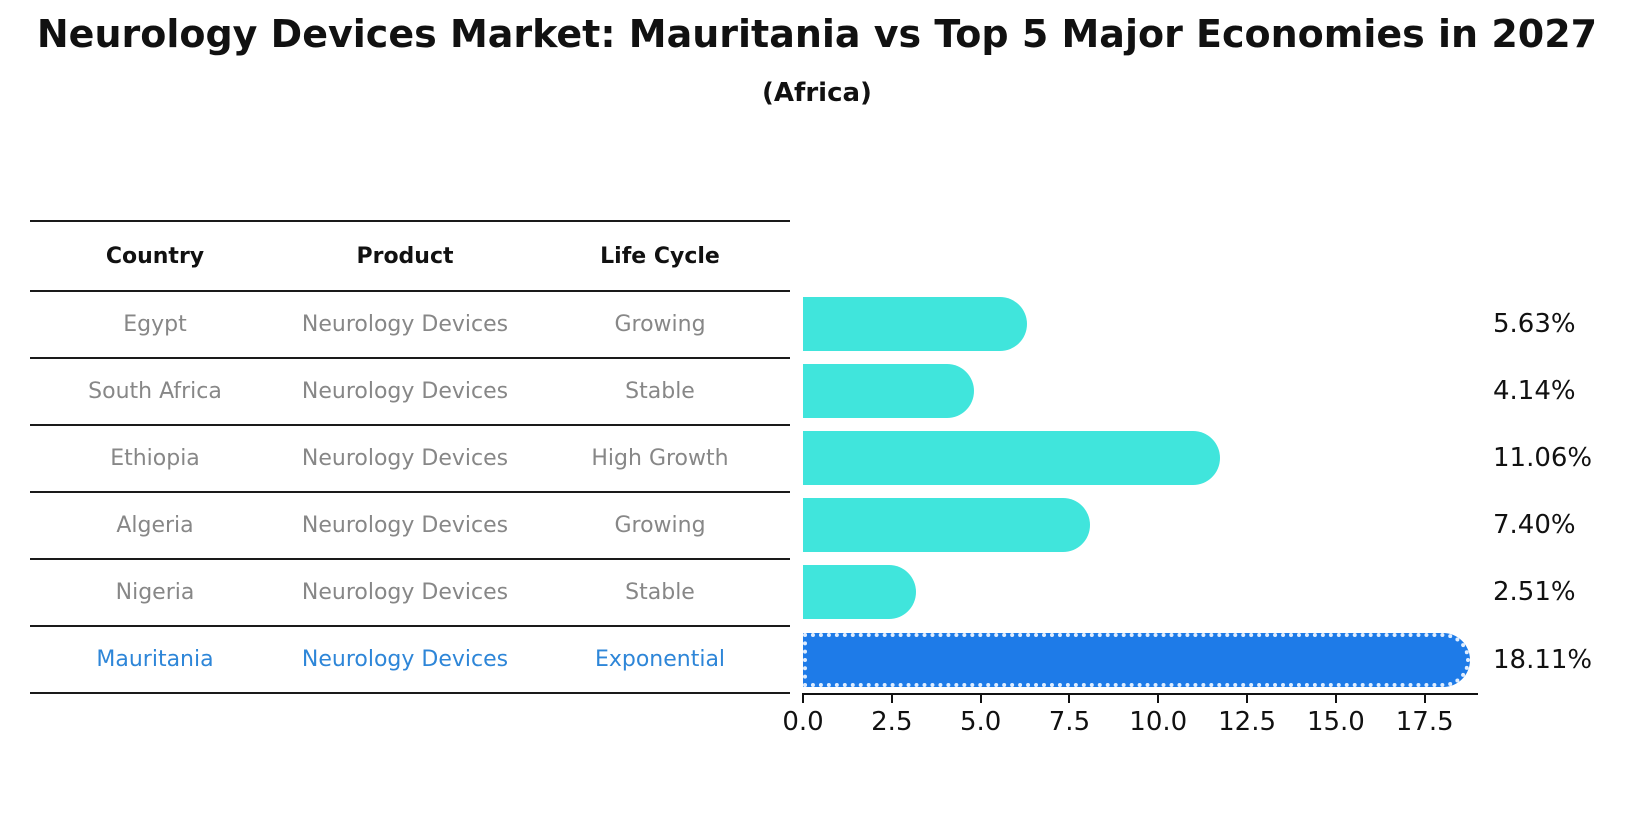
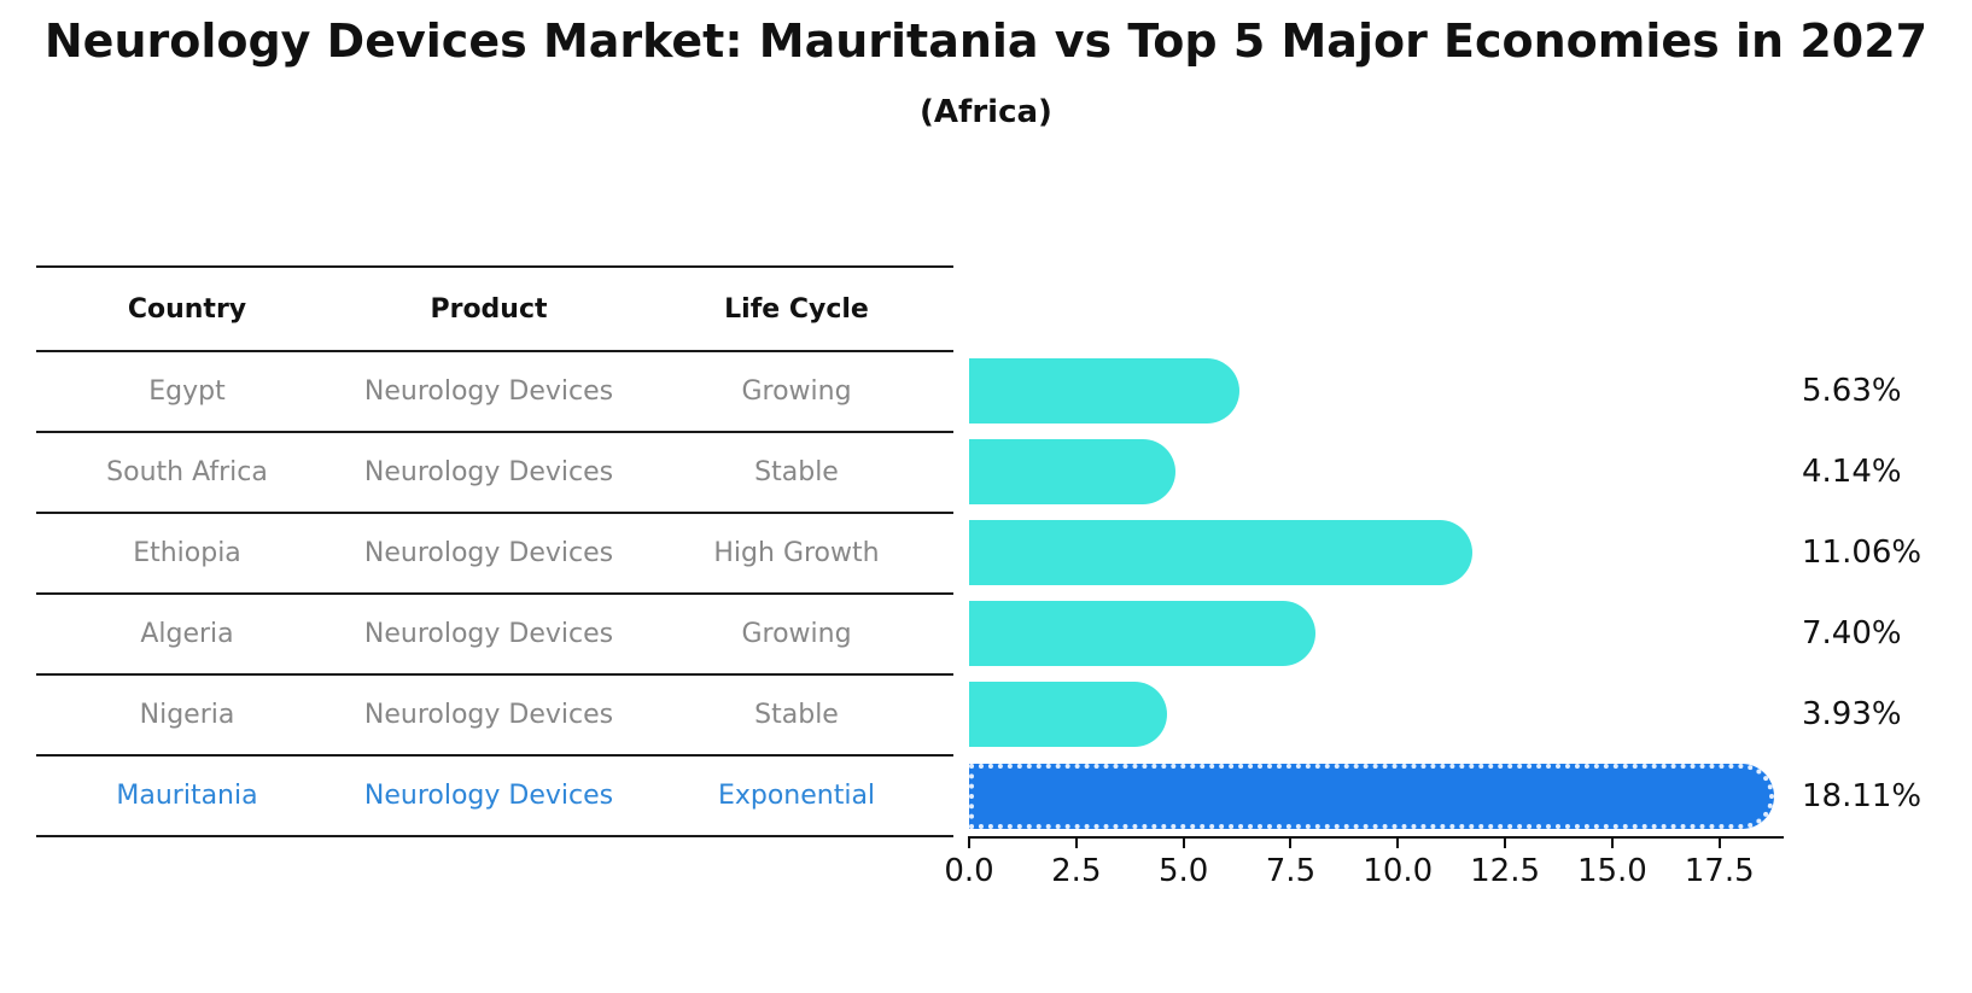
Nigeria: 2.51% -> 3.93%
